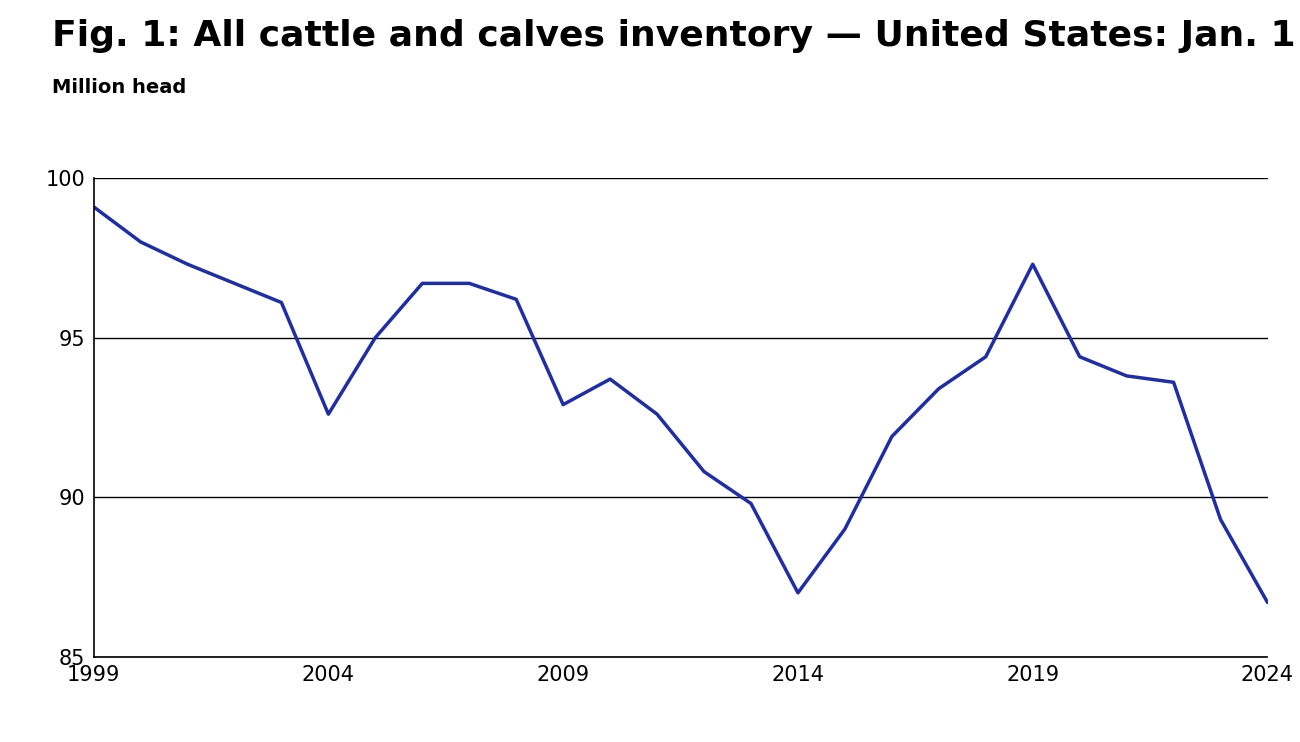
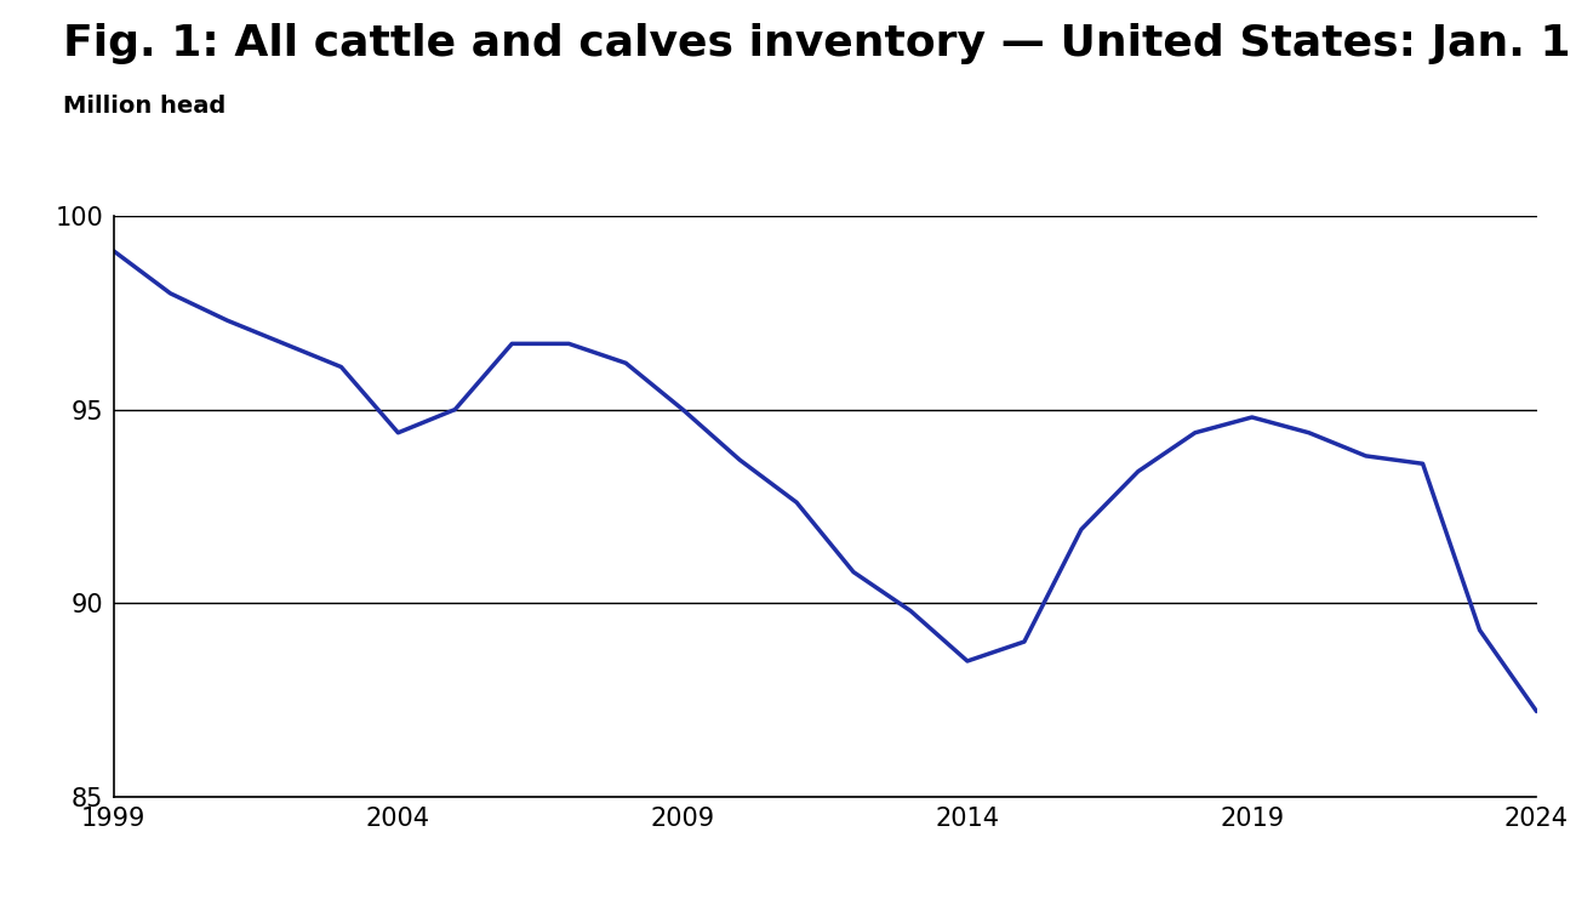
2004: 92.6 -> 94.4
2009: 92.9 -> 95.0
2014: 87.0 -> 88.5
2019: 97.3 -> 94.8
2024: 86.7 -> 87.2
